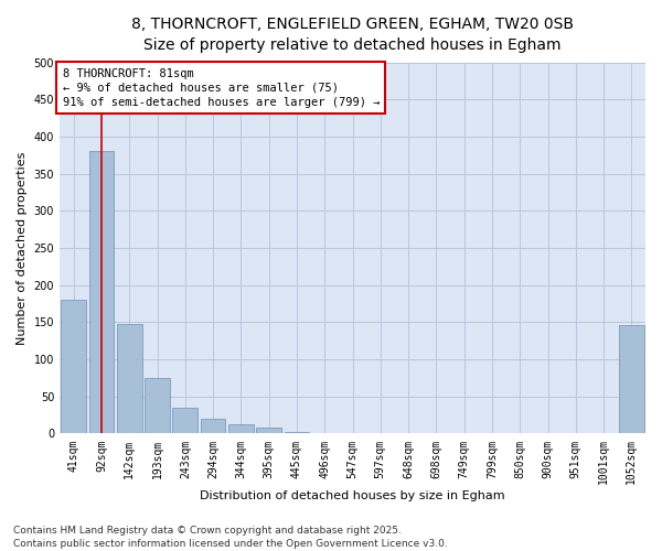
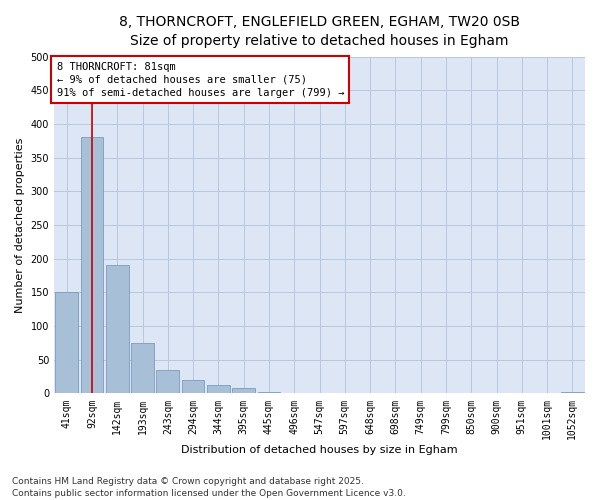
41sqm: 180 -> 150
142sqm: 148 -> 190
1052sqm: 146 -> 2
